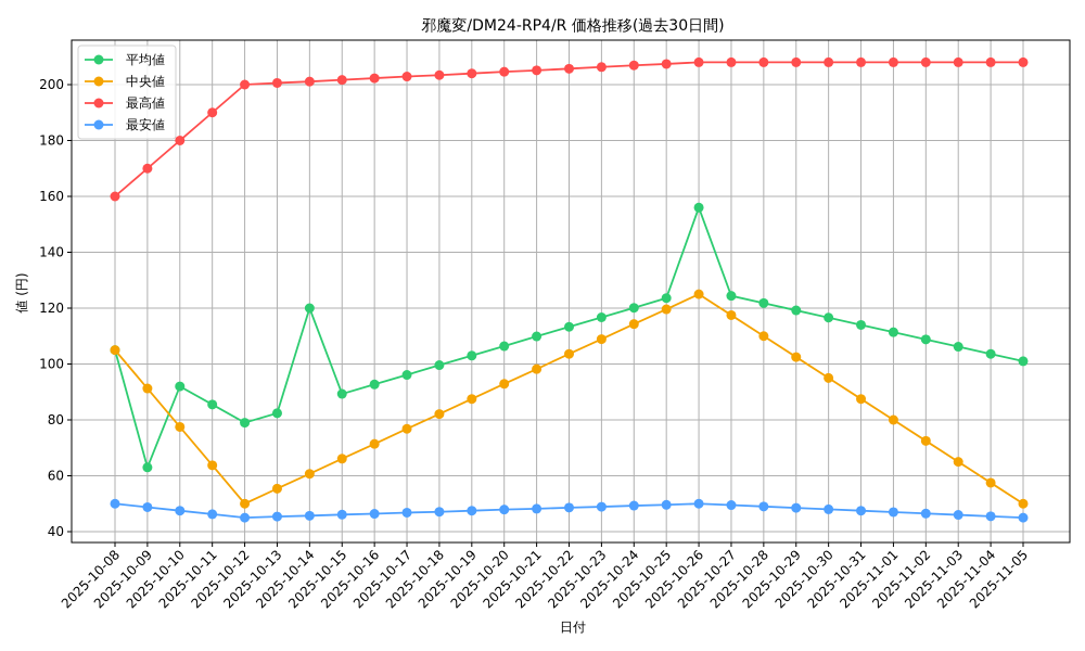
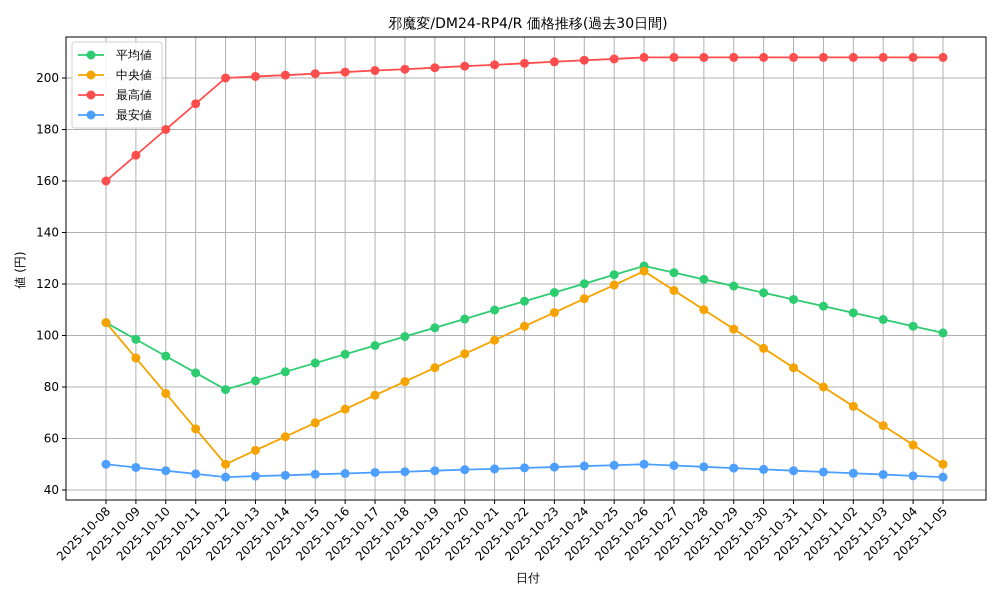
平均値/2025-10-09: 63 -> 98
平均値/2025-10-14: 120 -> 86
平均値/2025-10-26: 156 -> 127
